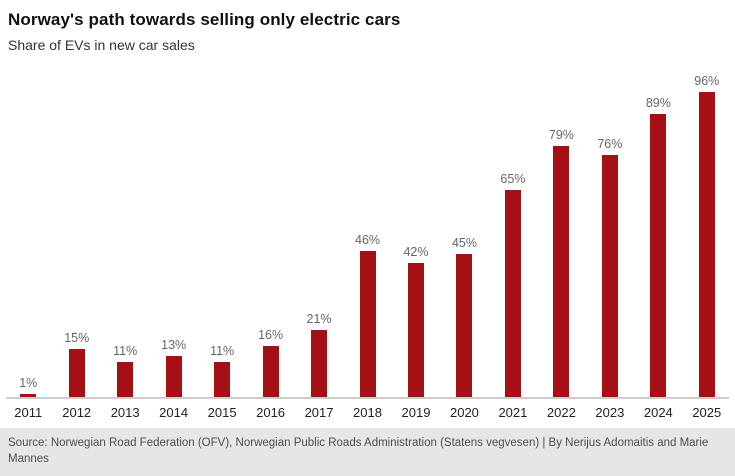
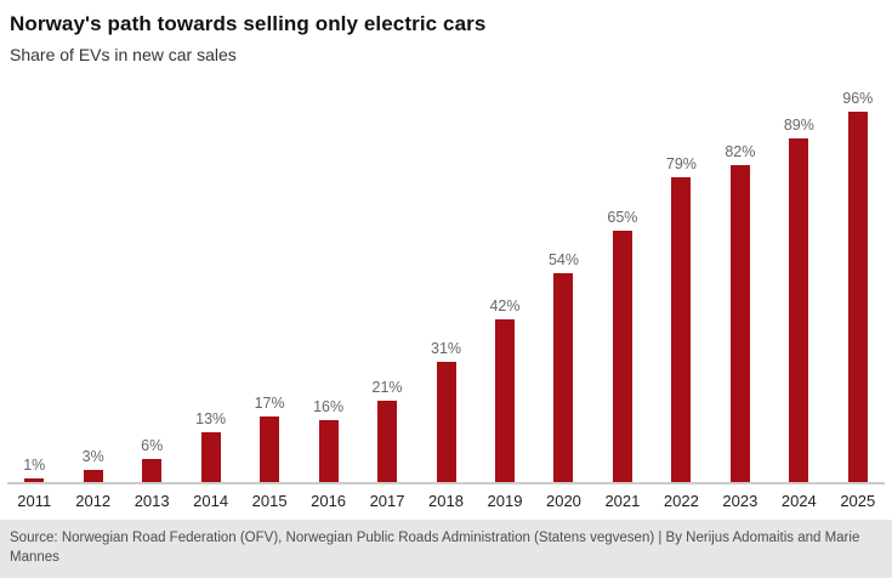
2012: 15% -> 3%
2013: 11% -> 6%
2015: 11% -> 17%
2018: 46% -> 31%
2020: 45% -> 54%
2023: 76% -> 82%
